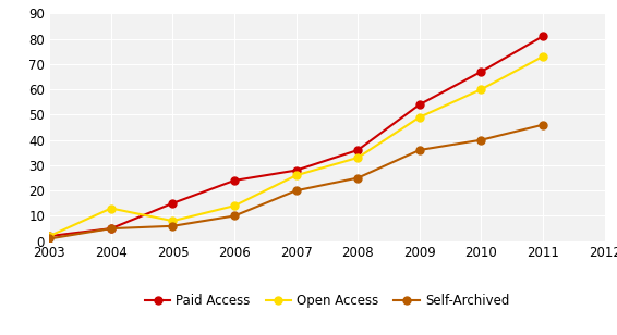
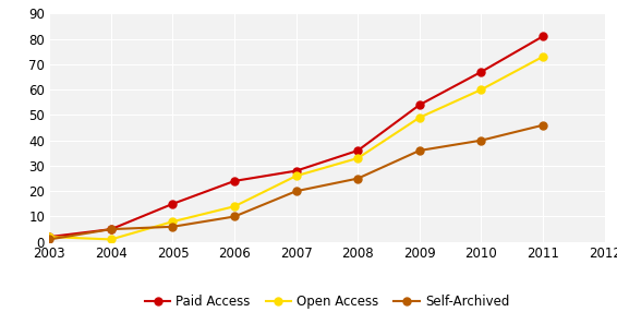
Open Access/2004: 13 -> 1
